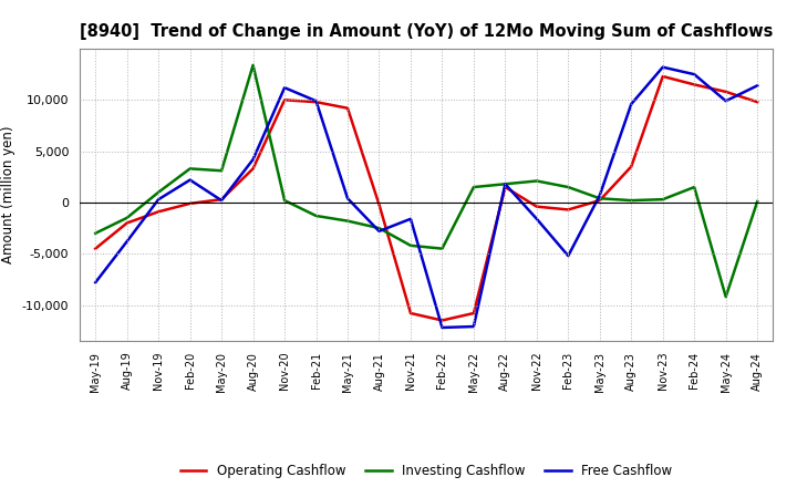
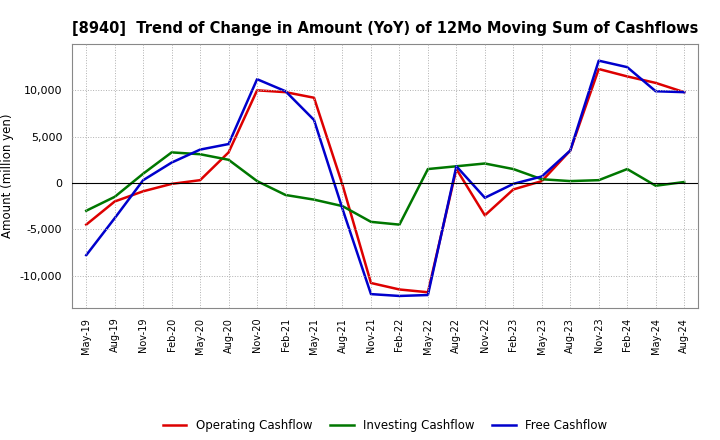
Free Cashflow/May-20: 200 -> 3,600
Investing Cashflow/Aug-20: 13,400 -> 2,500
Free Cashflow/May-21: 400 -> 6,800
Free Cashflow/Nov-21: -1,600 -> -12,000
Operating Cashflow/May-22: -10,800 -> -11,800
Operating Cashflow/Nov-22: -400 -> -3,500
Free Cashflow/Feb-23: -5,200 -> -100
Free Cashflow/Aug-23: 9,600 -> 3,500
Investing Cashflow/May-24: -9,200 -> -300
Free Cashflow/Aug-24: 11,400 -> 9,800
